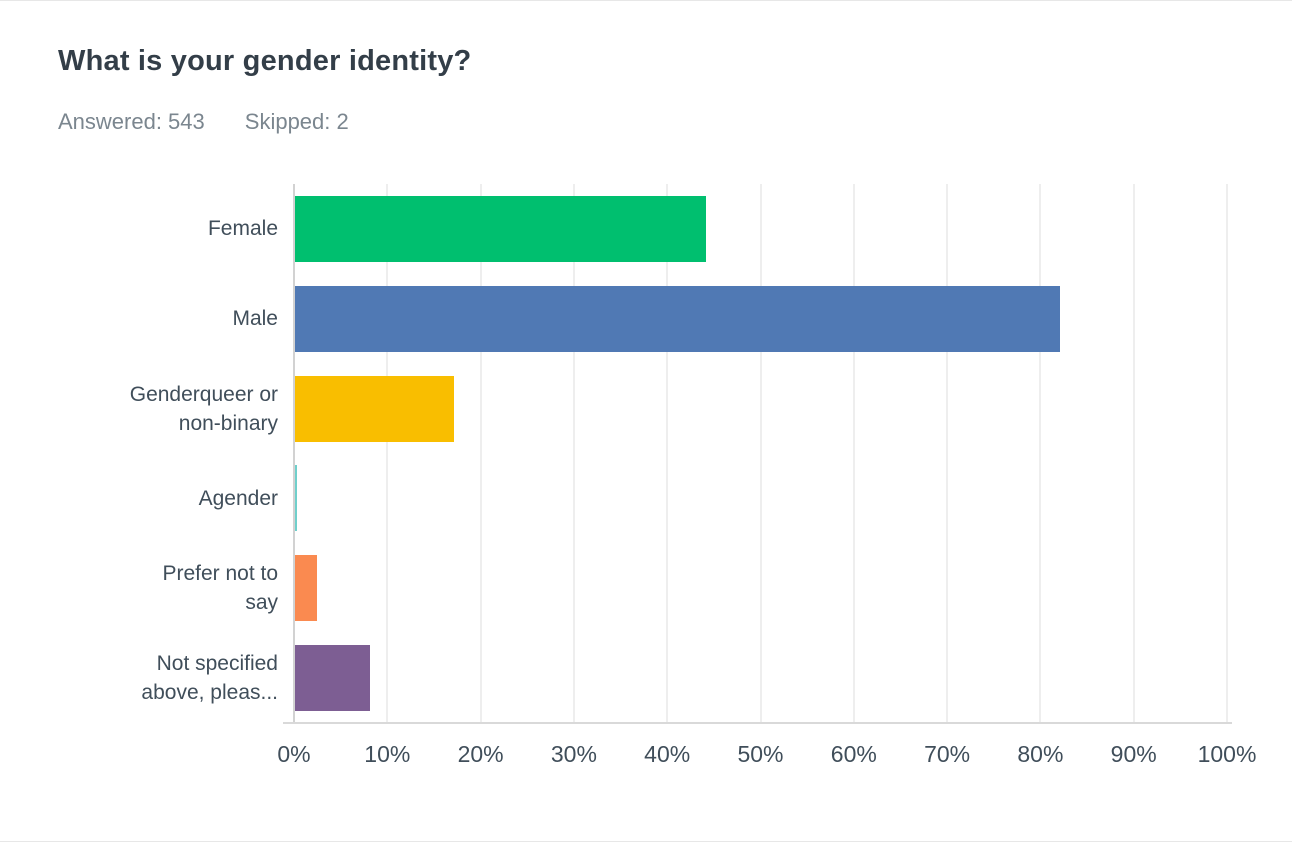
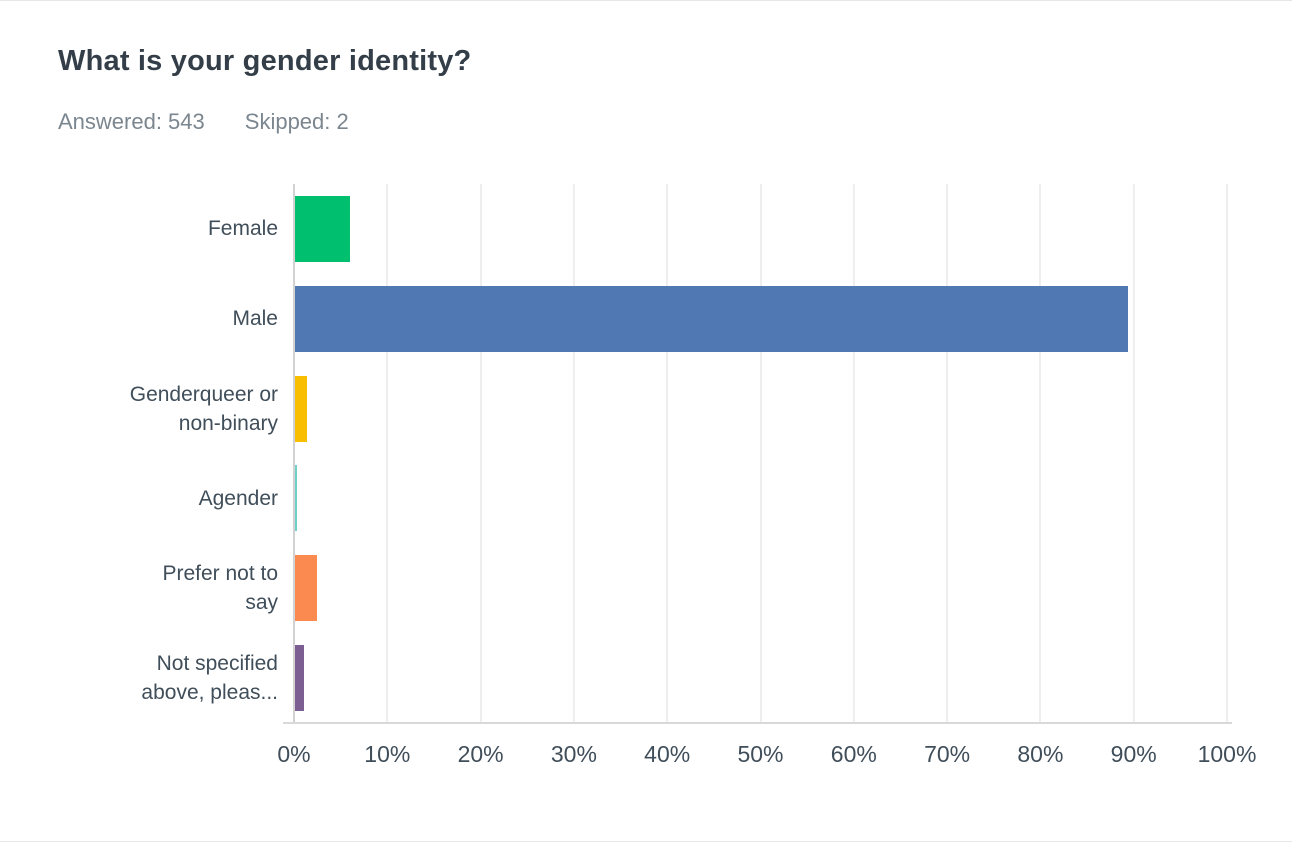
Female: 44% -> 6%
Male: 82% -> 89%
Genderqueer or non-binary: 17% -> 1%
Not specified above, pleas...: 8% -> 1%
